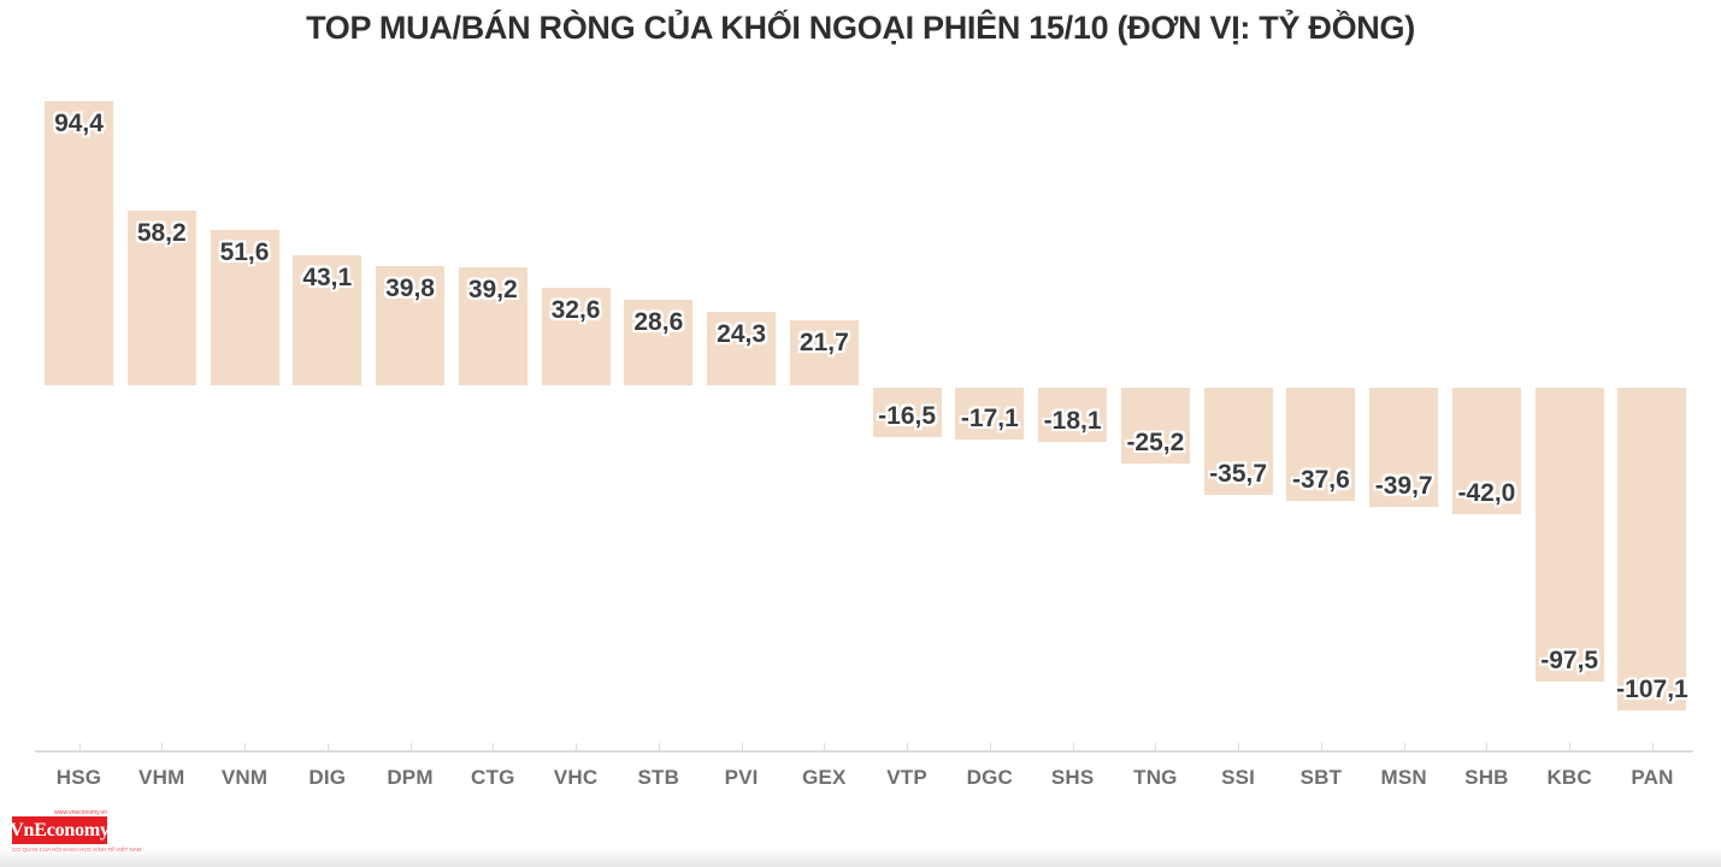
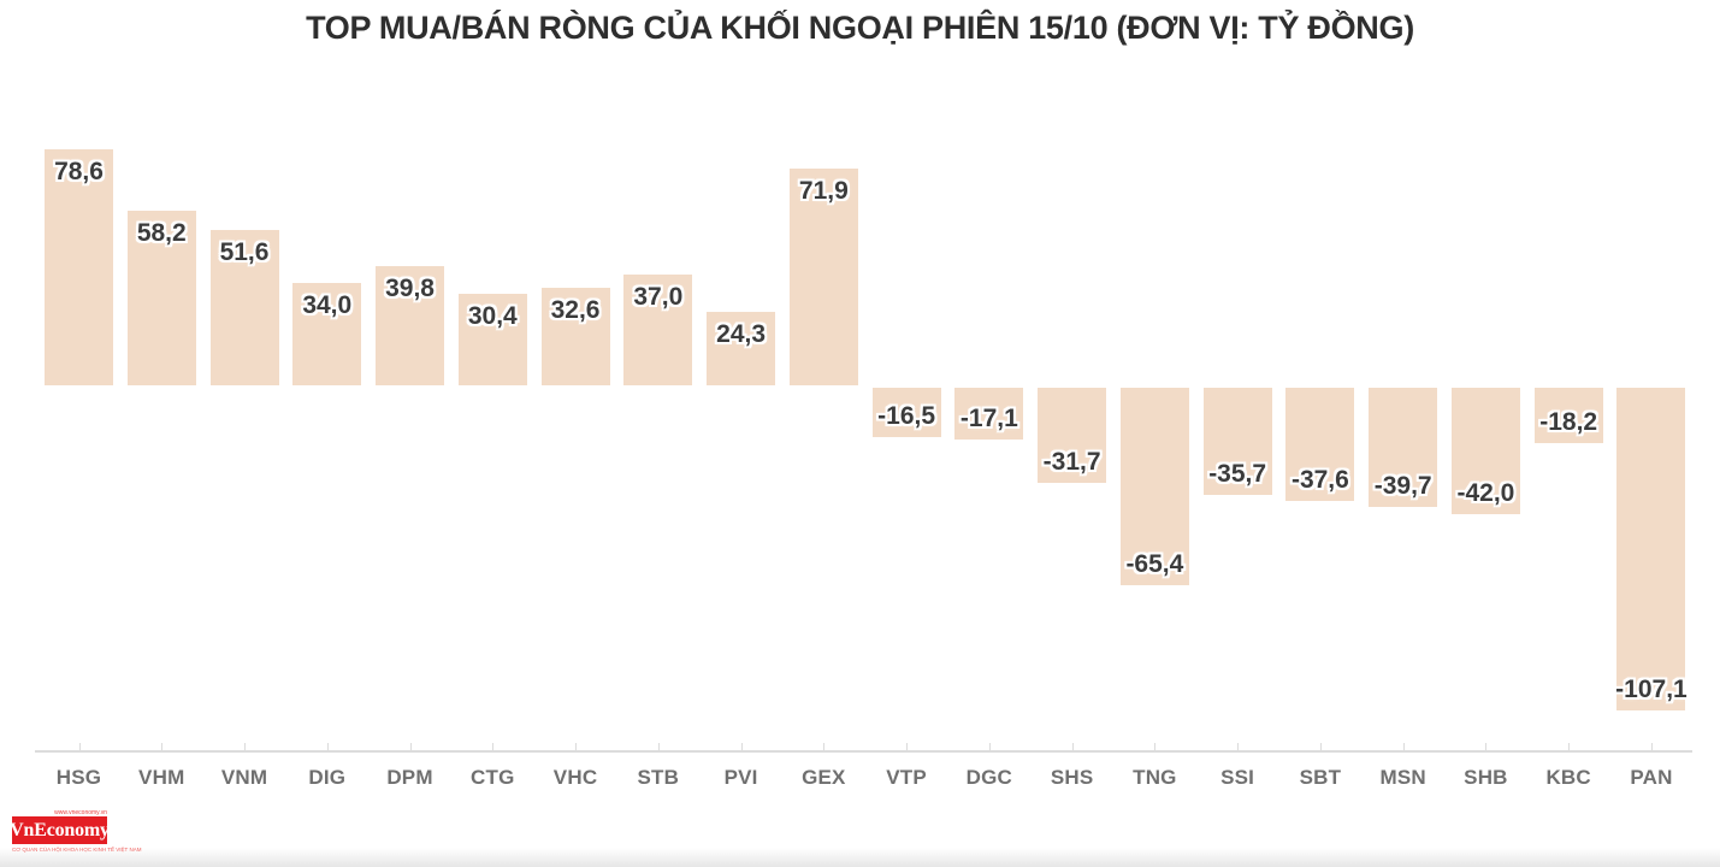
HSG: 94,4 -> 78,6
DIG: 43,1 -> 34,0
CTG: 39,2 -> 30,4
STB: 28,6 -> 37,0
GEX: 21,7 -> 71,9
SHS: -18,1 -> -31,7
TNG: -25,2 -> -65,4
KBC: -97,5 -> -18,2
